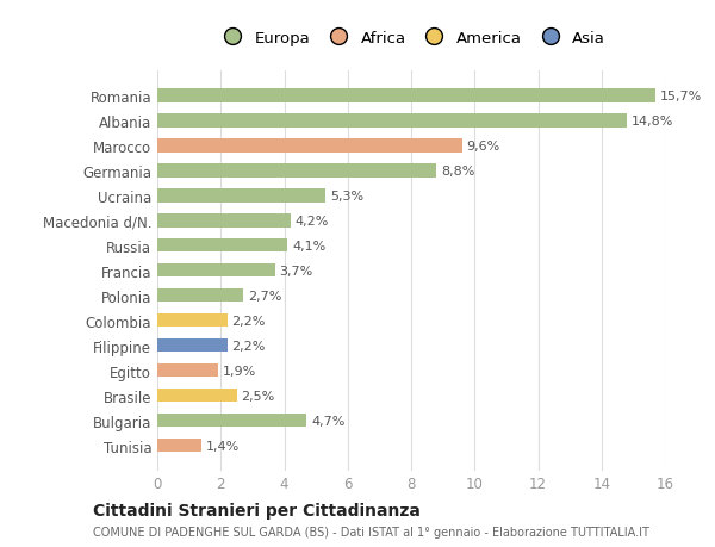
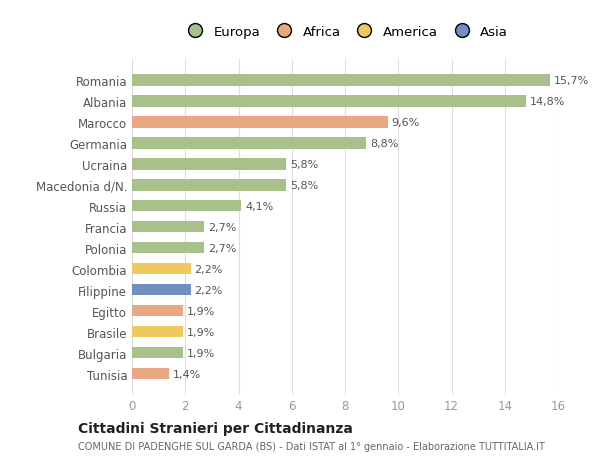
Ucraina: 5,3% -> 5,8%
Macedonia d/N.: 4,2% -> 5,8%
Francia: 3,7% -> 2,7%
Brasile: 2,5% -> 1,9%
Bulgaria: 4,7% -> 1,9%
